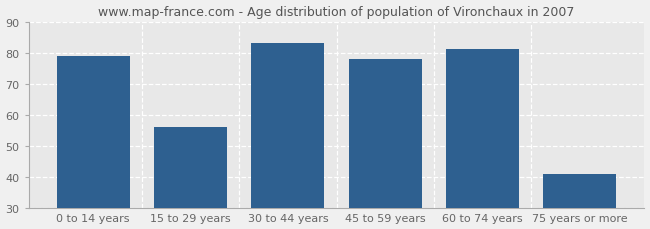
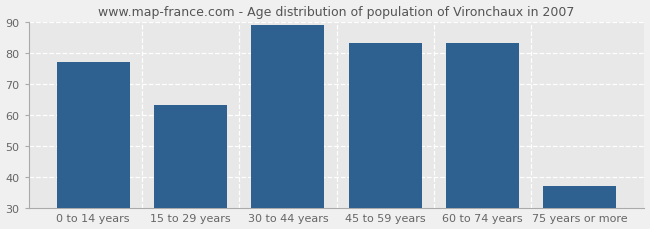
0 to 14 years: 79 -> 77
15 to 29 years: 56 -> 63
30 to 44 years: 83 -> 89
45 to 59 years: 78 -> 83
60 to 74 years: 81 -> 83
75 years or more: 41 -> 37
